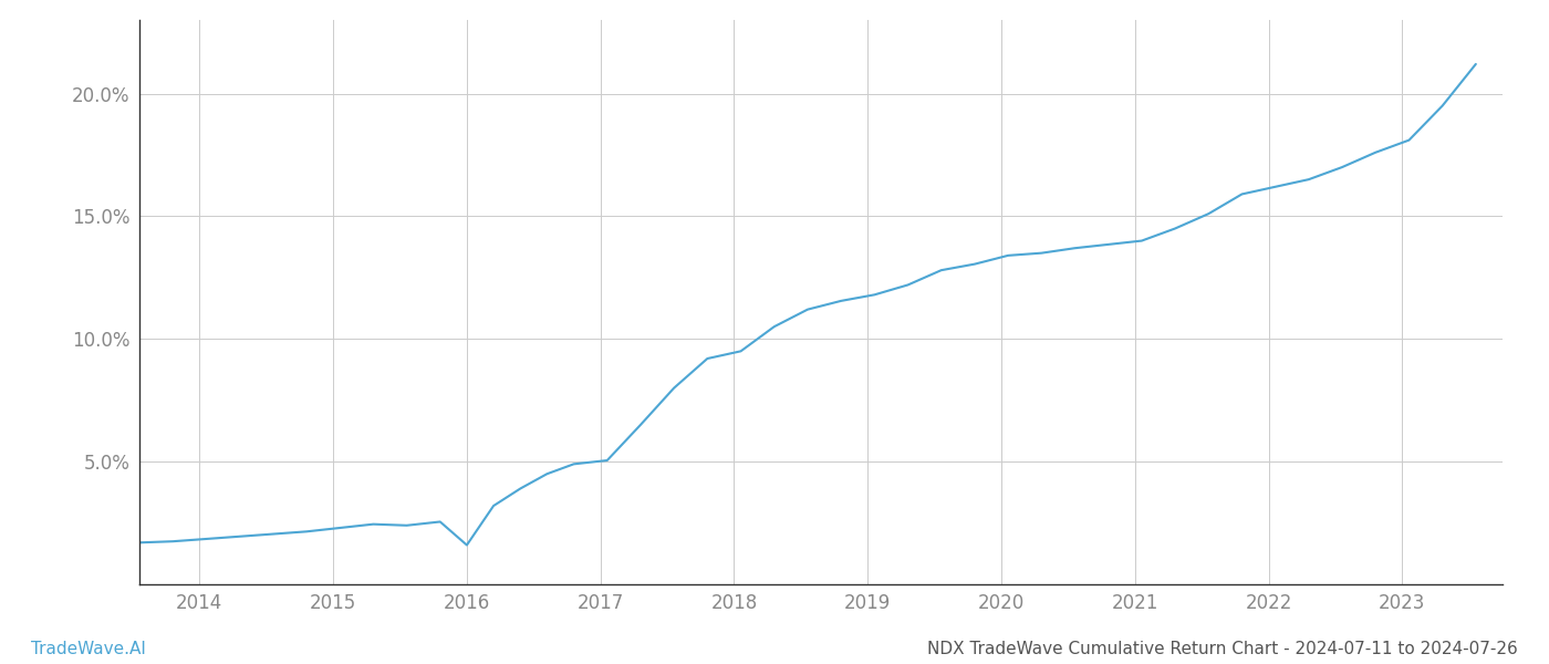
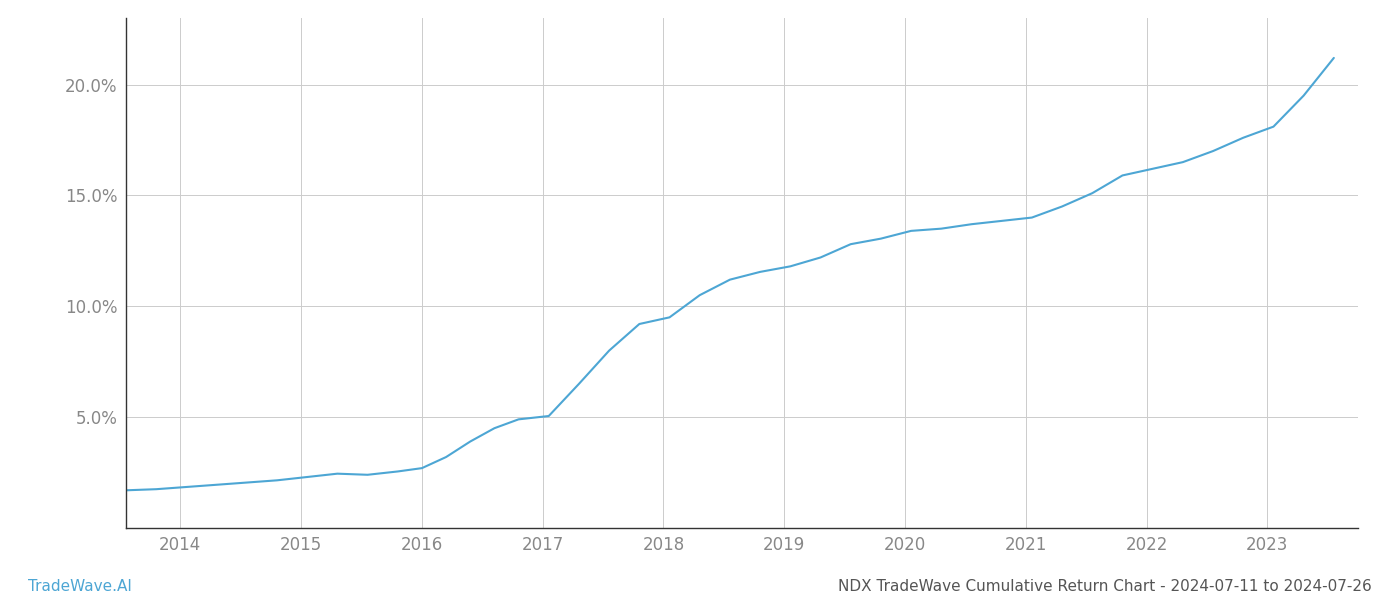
2016: 1.60% -> 2.70%
